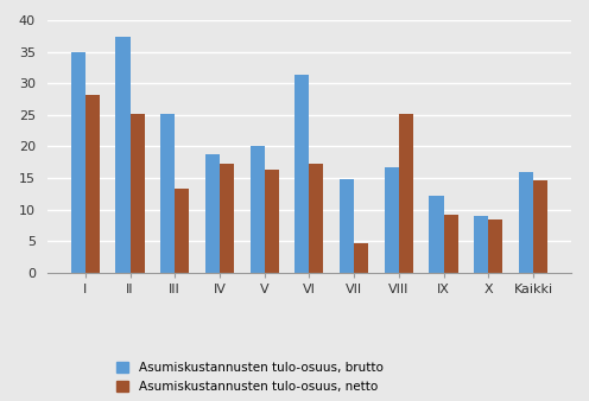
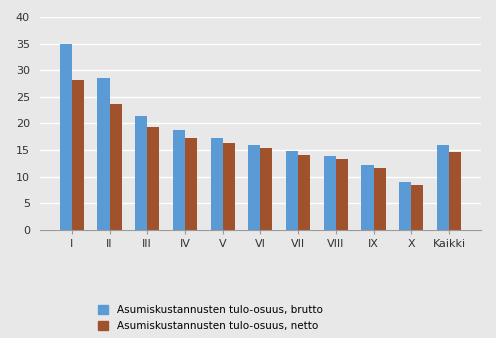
Asumiskustannusten tulo-osuus, brutto/II: 37.4 -> 28.5
Asumiskustannusten tulo-osuus, netto/II: 25.2 -> 23.7
Asumiskustannusten tulo-osuus, brutto/III: 25.2 -> 21.3
Asumiskustannusten tulo-osuus, netto/III: 13.4 -> 19.3
Asumiskustannusten tulo-osuus, brutto/V: 20.0 -> 17.3
Asumiskustannusten tulo-osuus, brutto/VI: 31.4 -> 16.0
Asumiskustannusten tulo-osuus, netto/VI: 17.2 -> 15.4
Asumiskustannusten tulo-osuus, netto/VII: 4.6 -> 14.1
Asumiskustannusten tulo-osuus, brutto/VIII: 16.6 -> 13.9
Asumiskustannusten tulo-osuus, netto/VIII: 25.2 -> 13.4
Asumiskustannusten tulo-osuus, netto/IX: 9.2 -> 11.7
